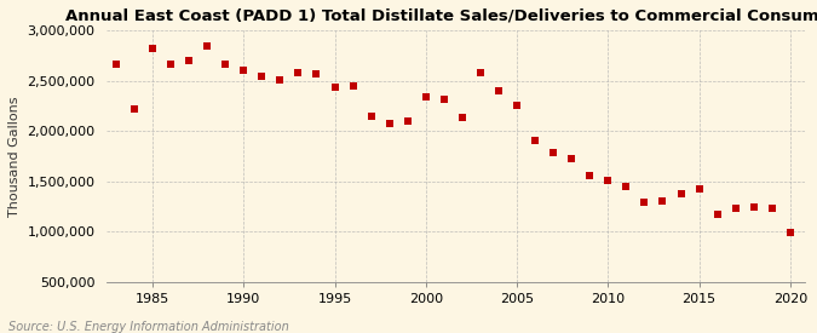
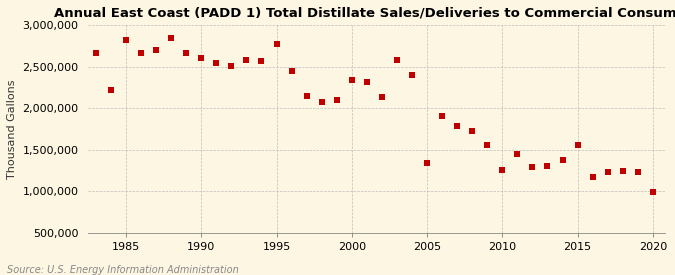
1995: 2,440,000 -> 2,780,000
2005: 2,250,000 -> 1,340,000
2010: 1,510,000 -> 1,260,000
2015: 1,420,000 -> 1,560,000
